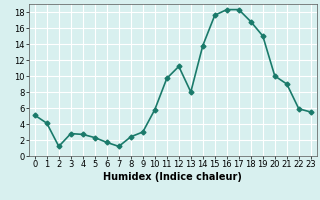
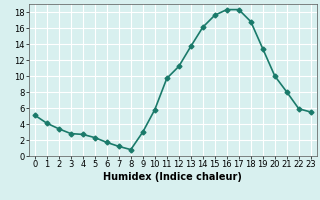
2: 1.2 -> 3.4
8: 2.4 -> 0.8
13: 8.0 -> 13.7
14: 13.8 -> 16.1
19: 15.0 -> 13.4
21: 9.0 -> 8.0
